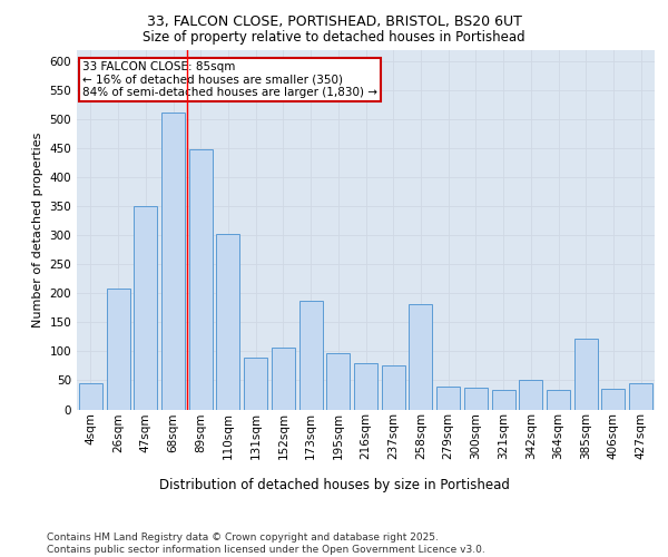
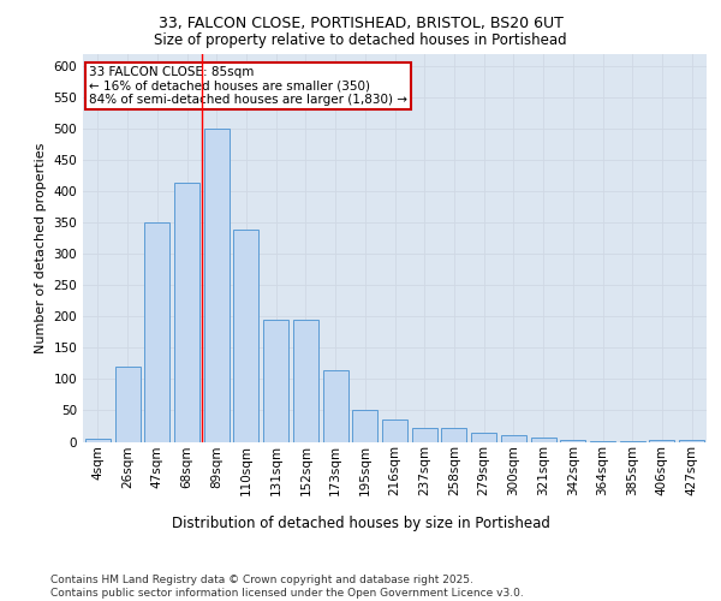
4sqm: 46 -> 5
26sqm: 208 -> 120
68sqm: 512 -> 415
89sqm: 448 -> 500
110sqm: 302 -> 340
131sqm: 90 -> 195
152sqm: 106 -> 195
173sqm: 188 -> 115
195sqm: 98 -> 50
216sqm: 80 -> 35
237sqm: 76 -> 22
258sqm: 182 -> 22
279sqm: 40 -> 15
300sqm: 38 -> 10
321sqm: 34 -> 7
342sqm: 50 -> 2
364sqm: 34 -> 1
385sqm: 122 -> 1
406sqm: 36 -> 2
427sqm: 46 -> 2
